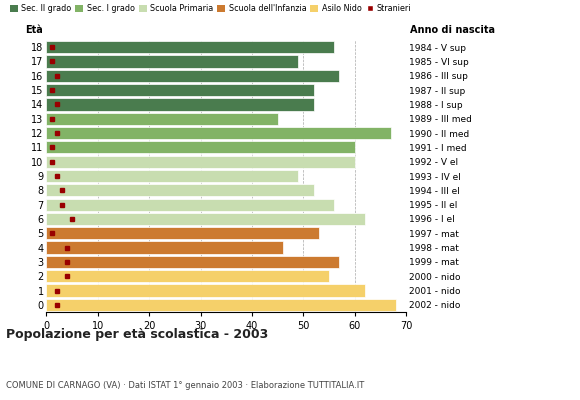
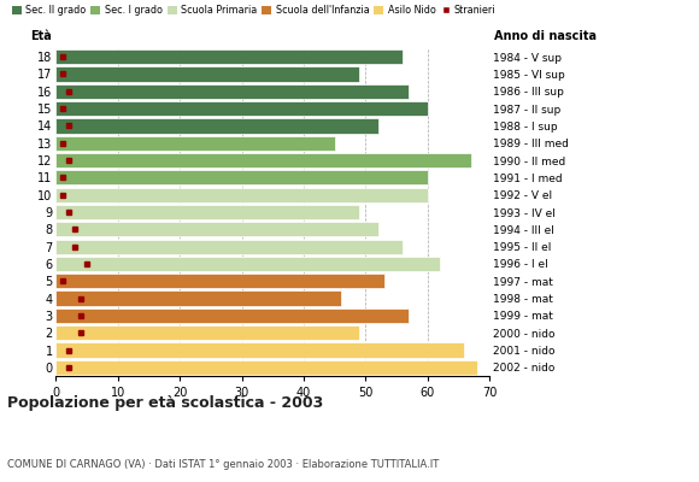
15: 52 -> 60
2: 55 -> 49
1: 62 -> 66
